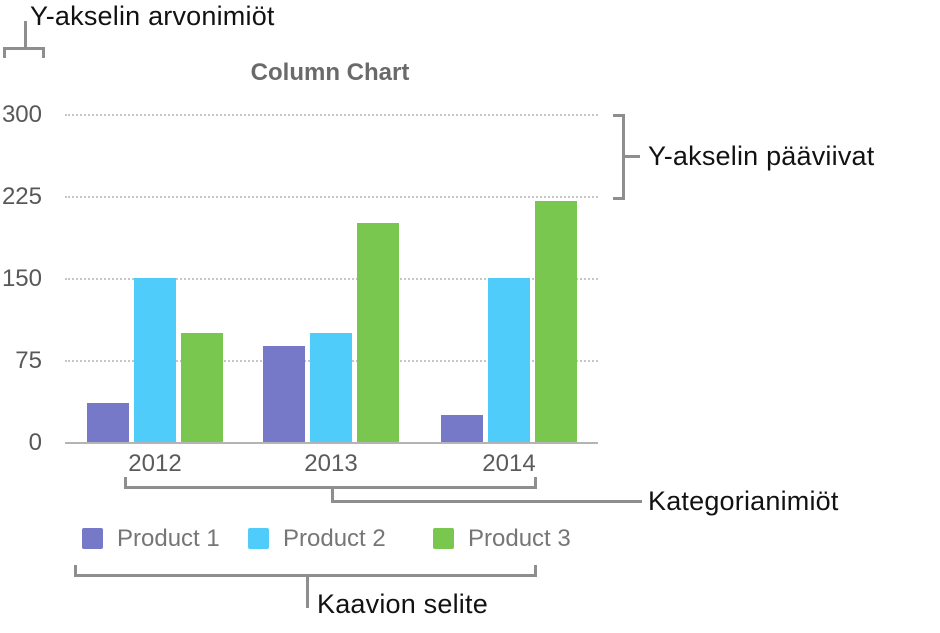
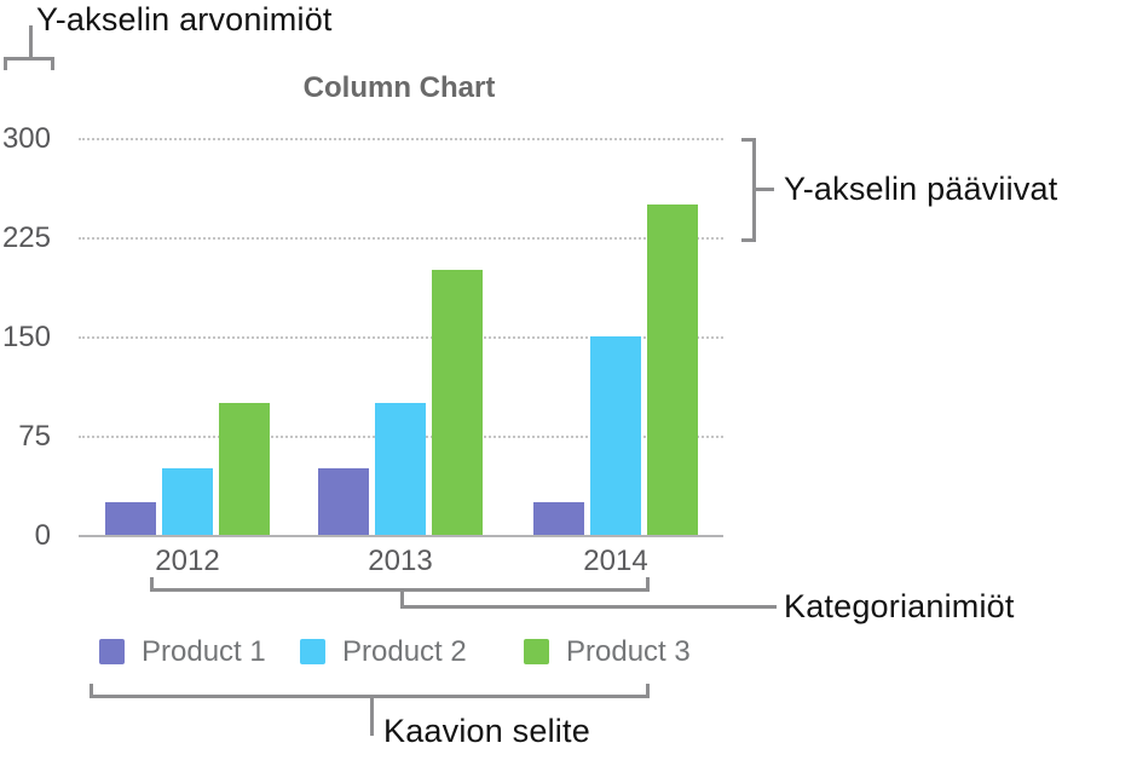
Product 1/2012: 36 -> 25
Product 2/2012: 150 -> 50
Product 1/2013: 88 -> 50
Product 3/2014: 220 -> 250
